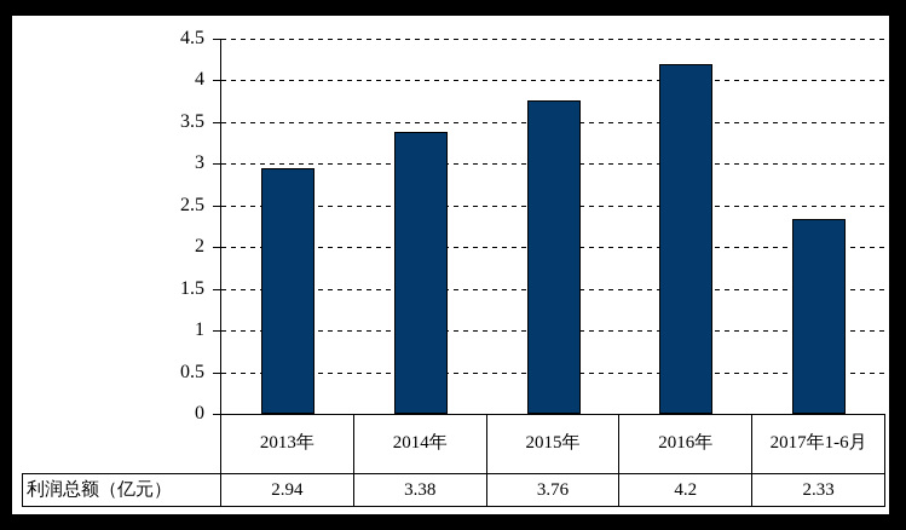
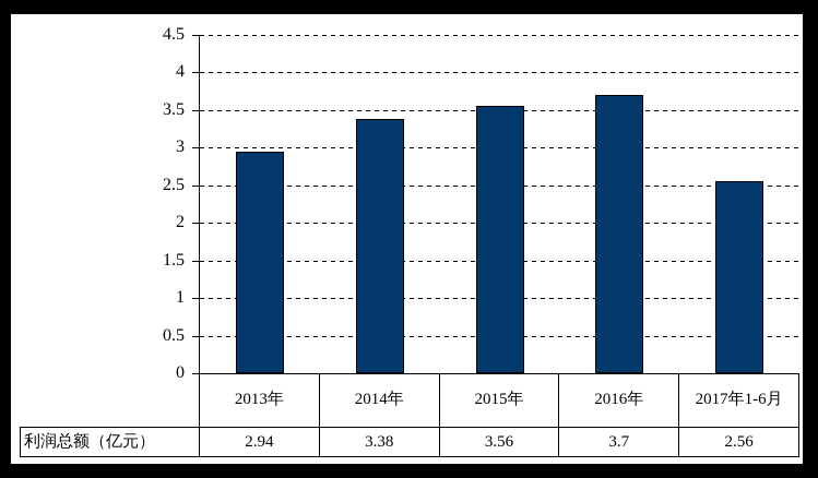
2015年: 3.76 -> 3.56
2016年: 4.2 -> 3.7
2017年1-6月: 2.33 -> 2.56
